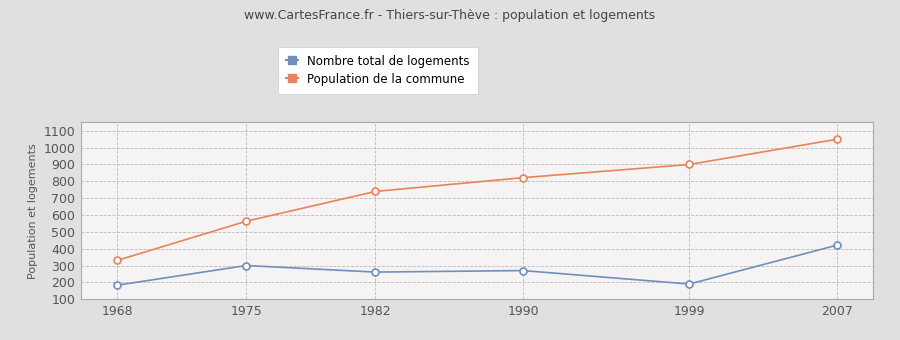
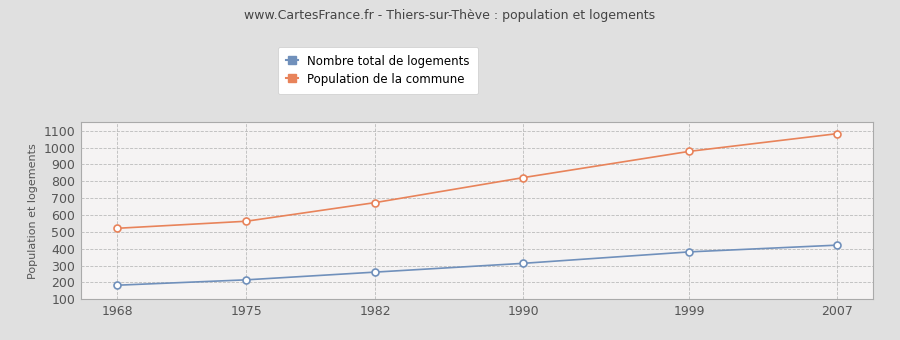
Population de la commune/1968: 330 -> 520
Nombre total de logements/1975: 300 -> 220
Population de la commune/1982: 740 -> 670
Nombre total de logements/1990: 270 -> 310
Nombre total de logements/1999: 190 -> 380
Population de la commune/1999: 900 -> 980
Population de la commune/2007: 1050 -> 1080
